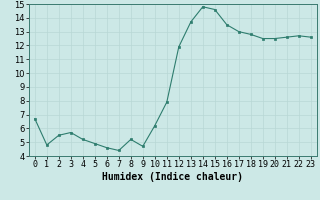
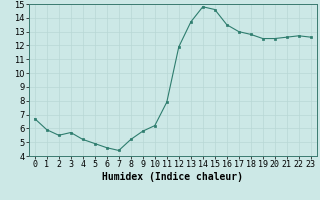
1: 4.8 -> 5.9
9: 4.7 -> 5.8
